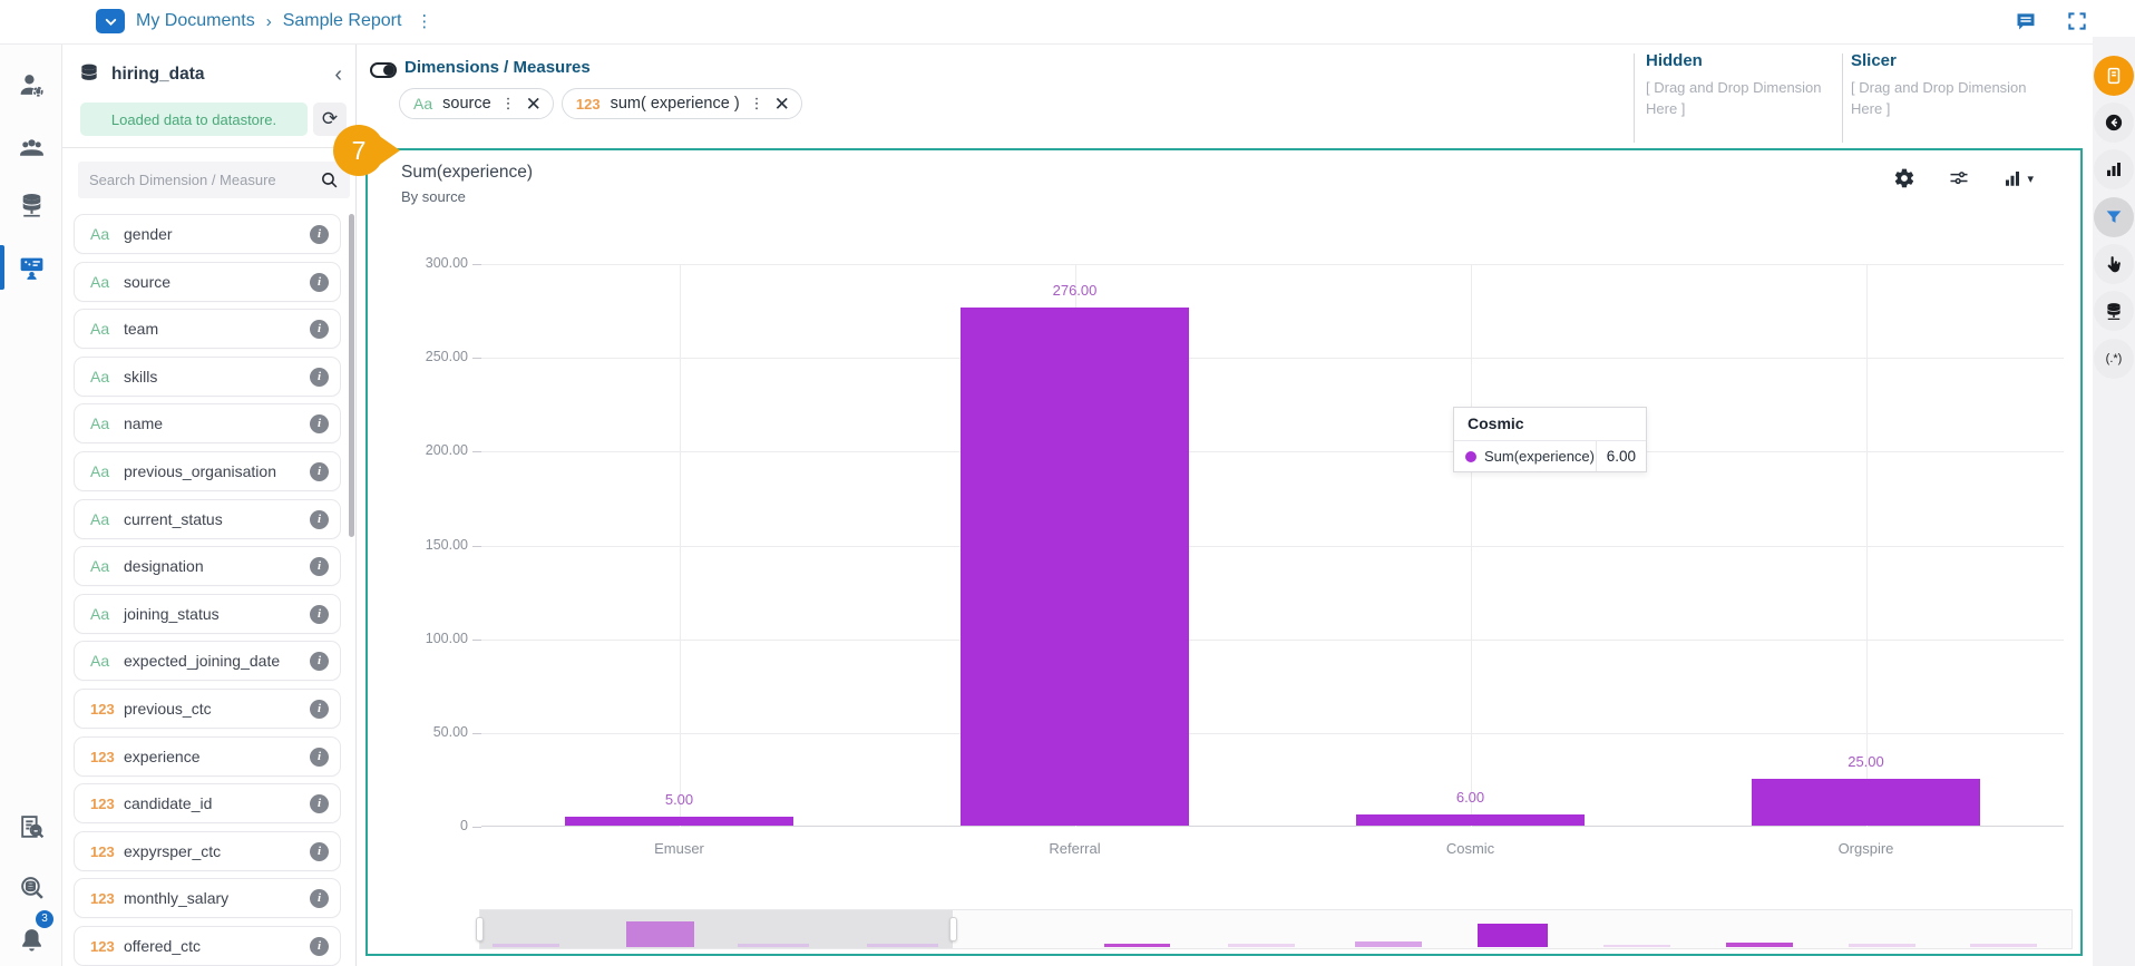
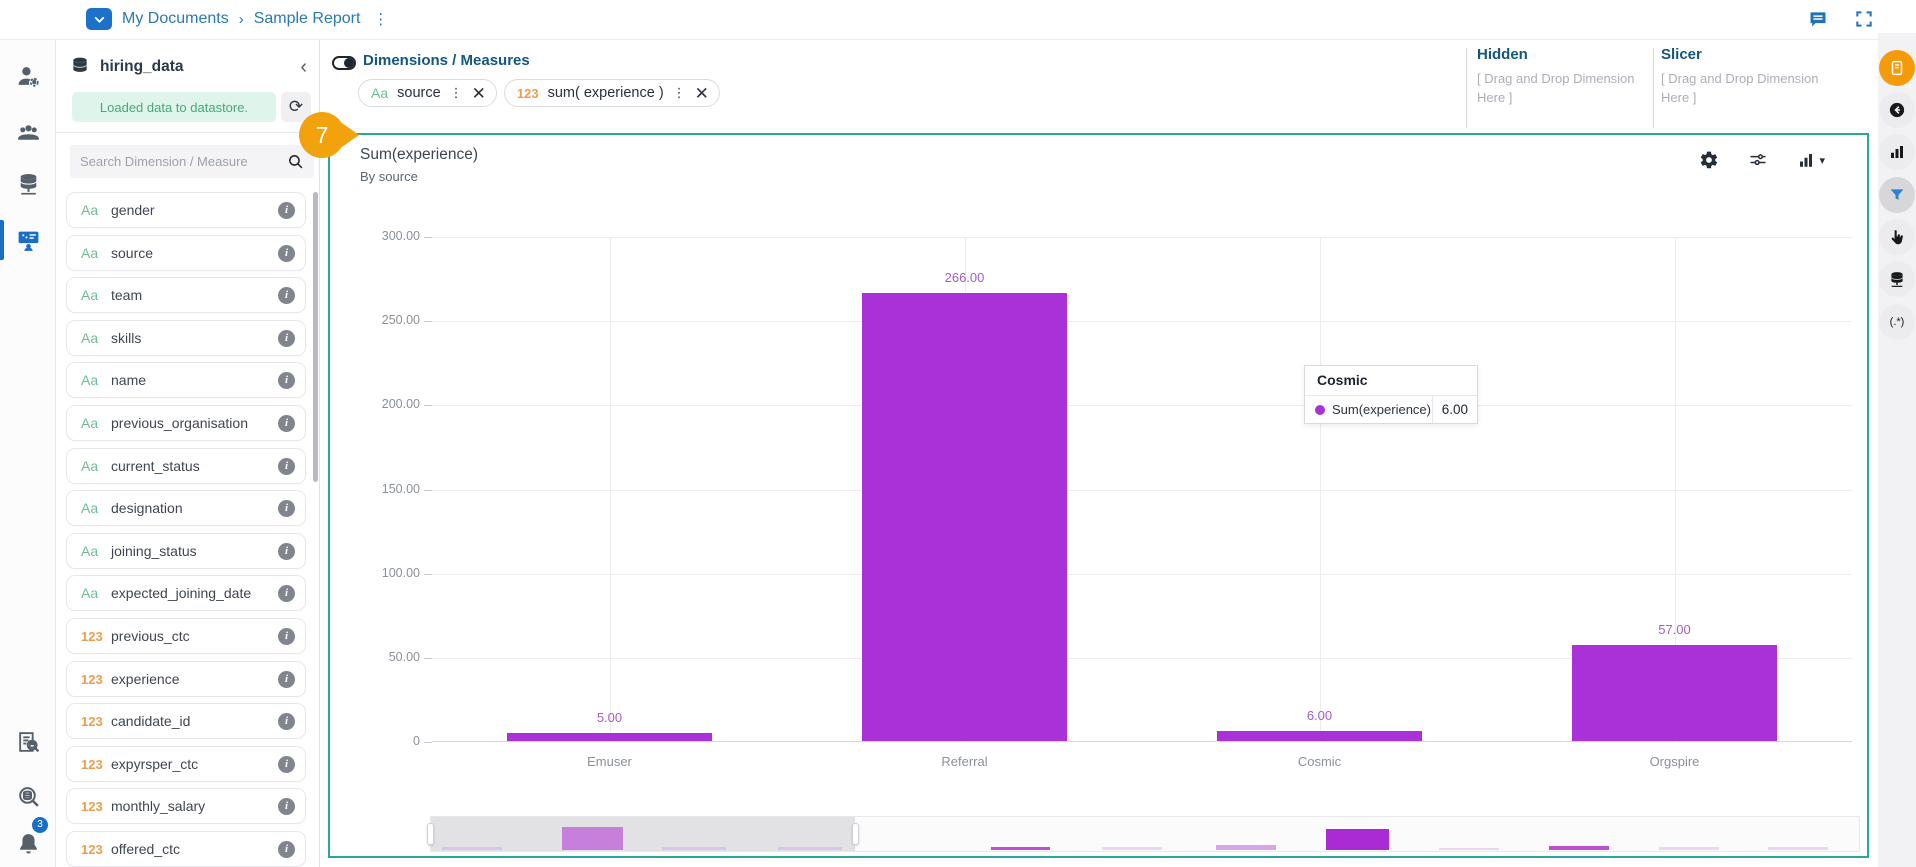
Referral: 276.00 -> 266.00
Orgspire: 25.00 -> 57.00
